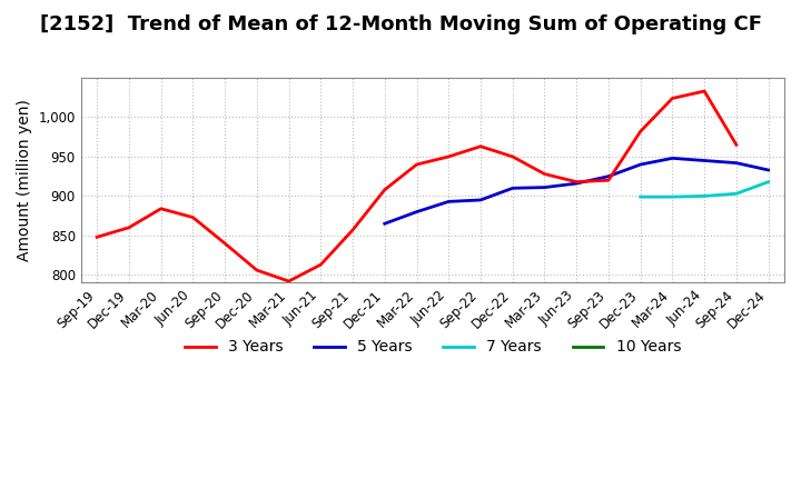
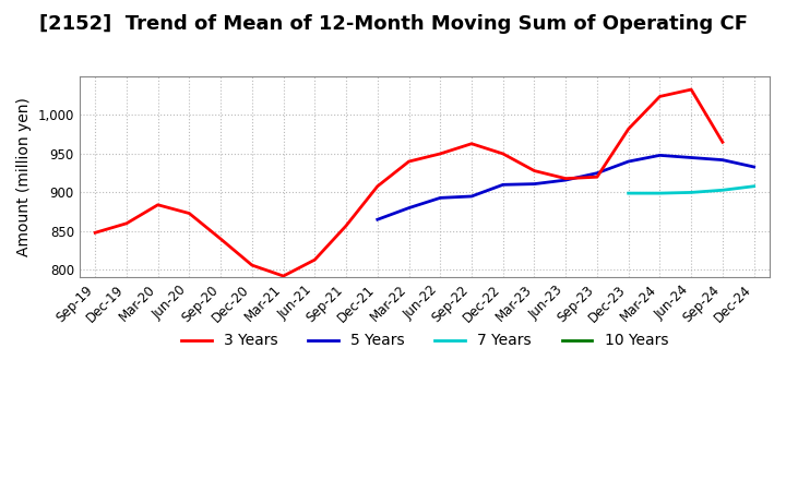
7 Years/Dec-24: 918 -> 908
